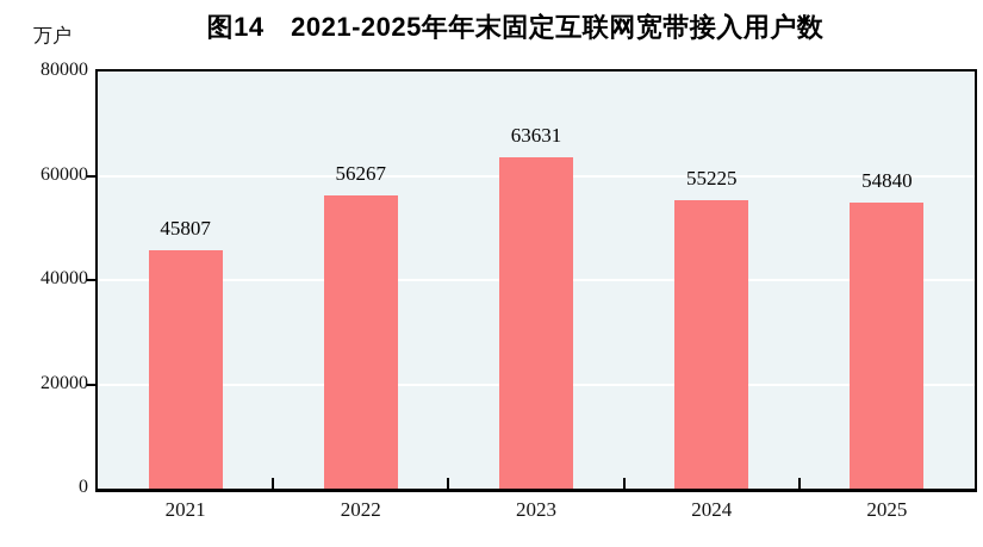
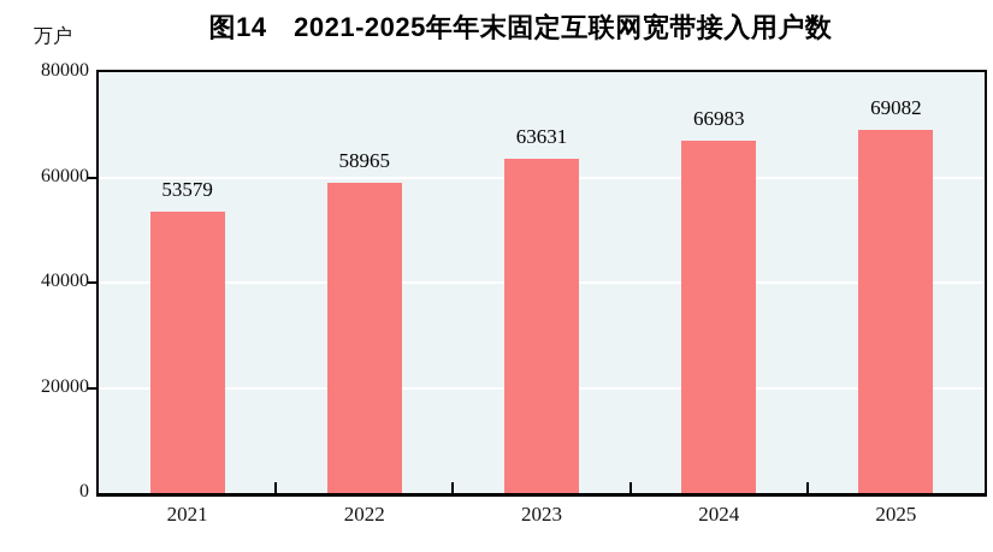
2021: 45807 -> 53579
2022: 56267 -> 58965
2024: 55225 -> 66983
2025: 54840 -> 69082
